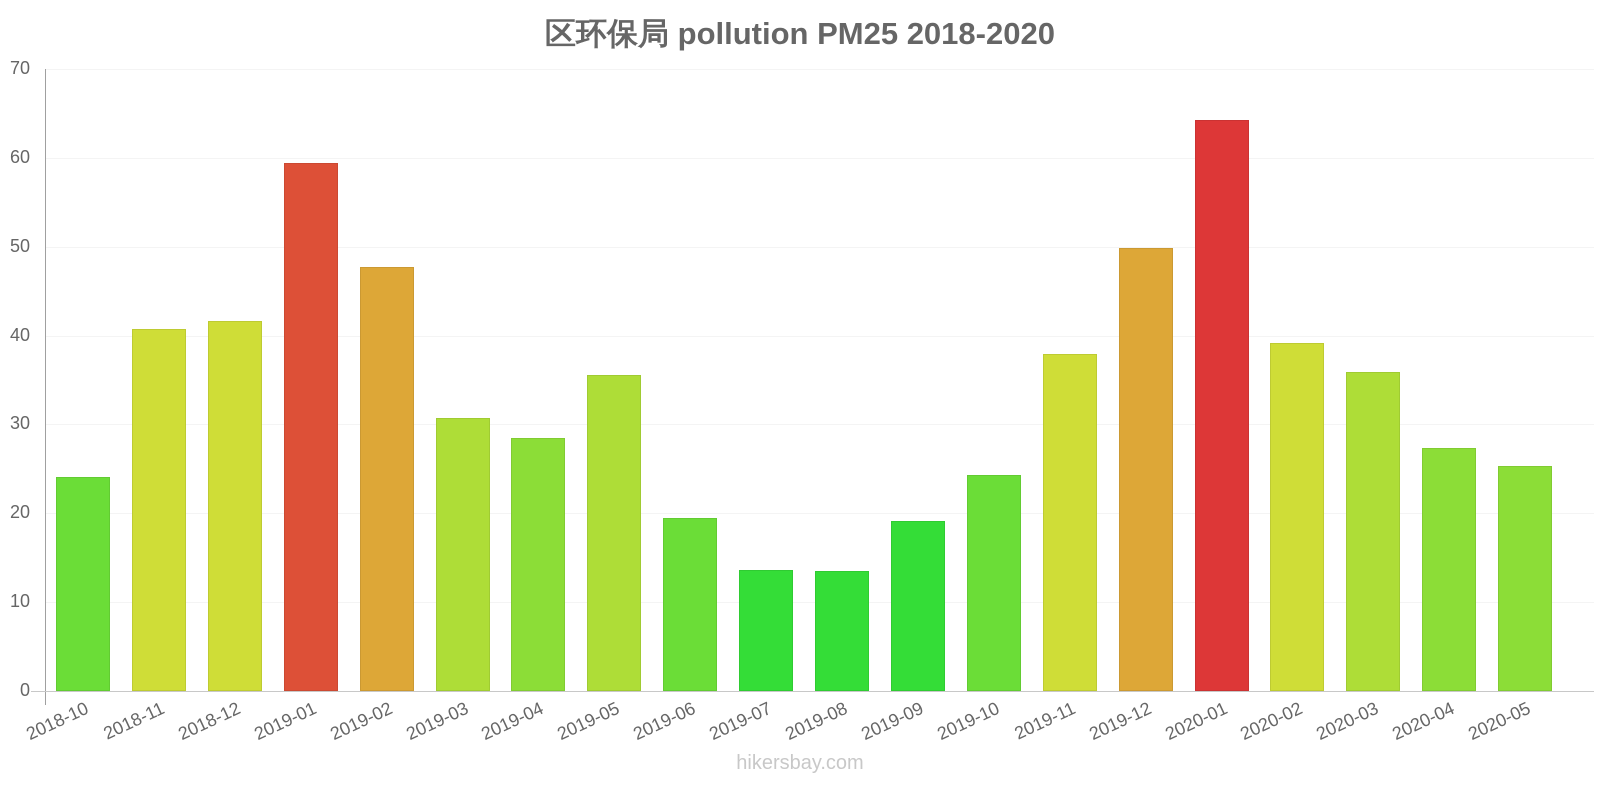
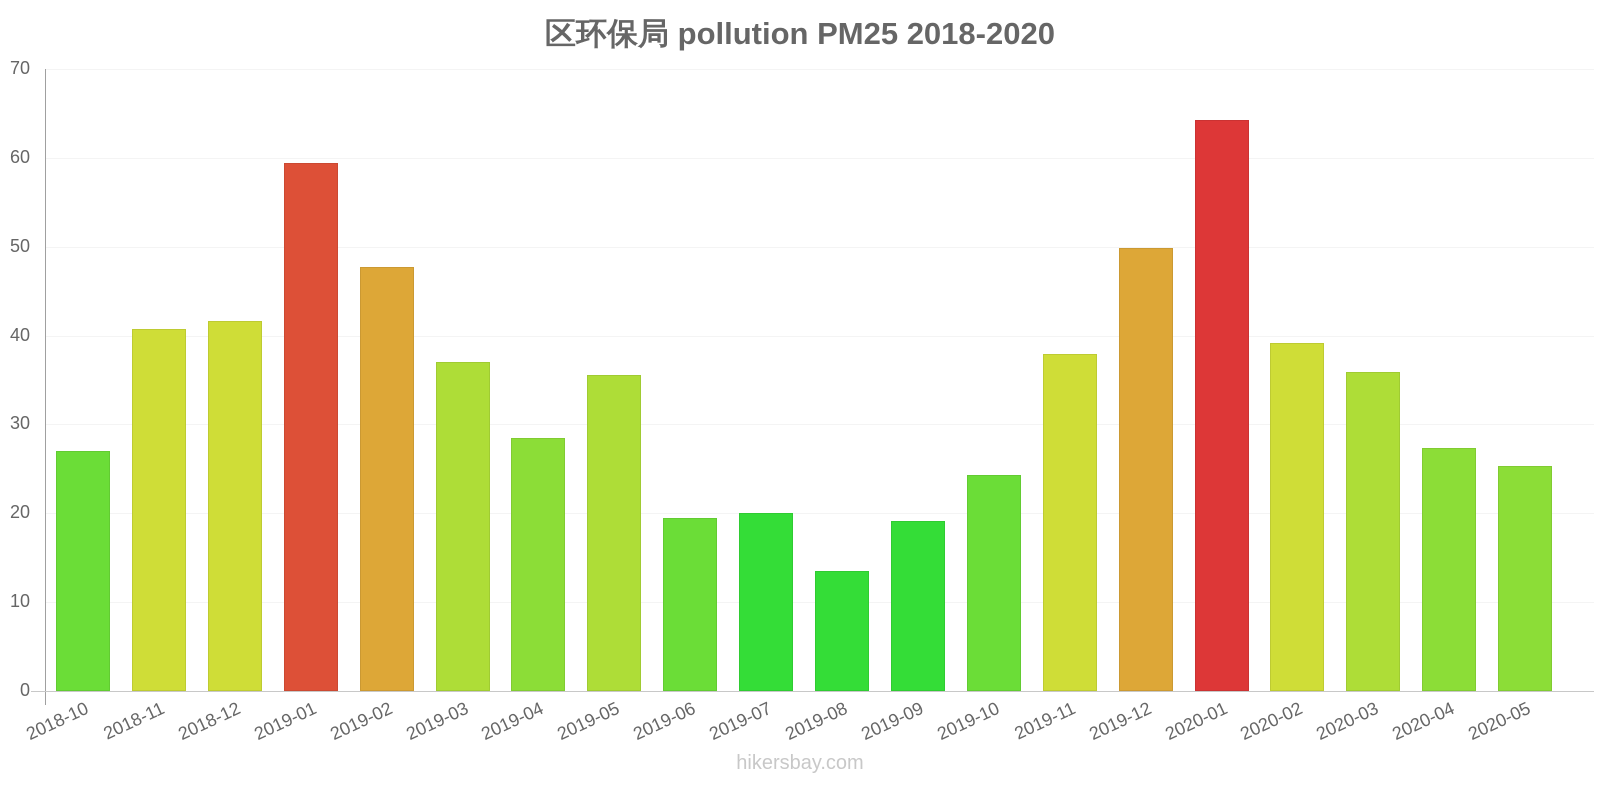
2018-10: 24 -> 27
2019-03: 31 -> 37
2019-07: 14 -> 20
